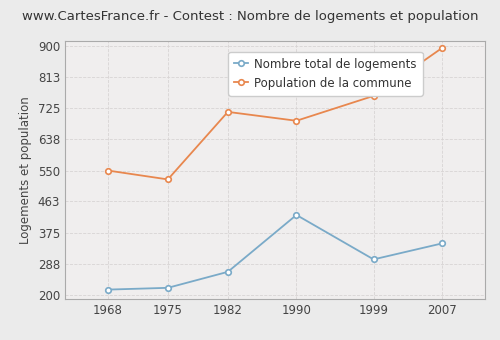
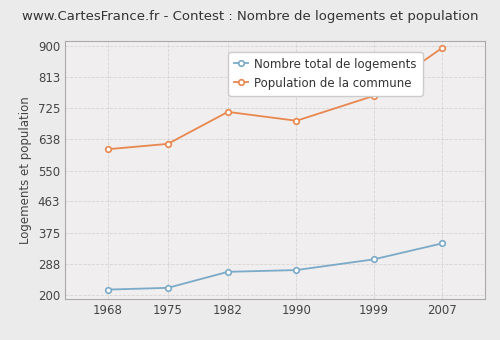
Population de la commune/1968: 550 -> 610
Population de la commune/1975: 525 -> 625
Nombre total de logements/1990: 425 -> 270
